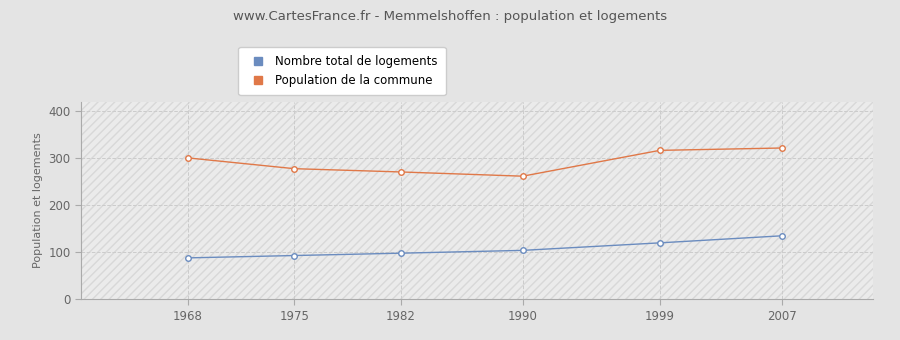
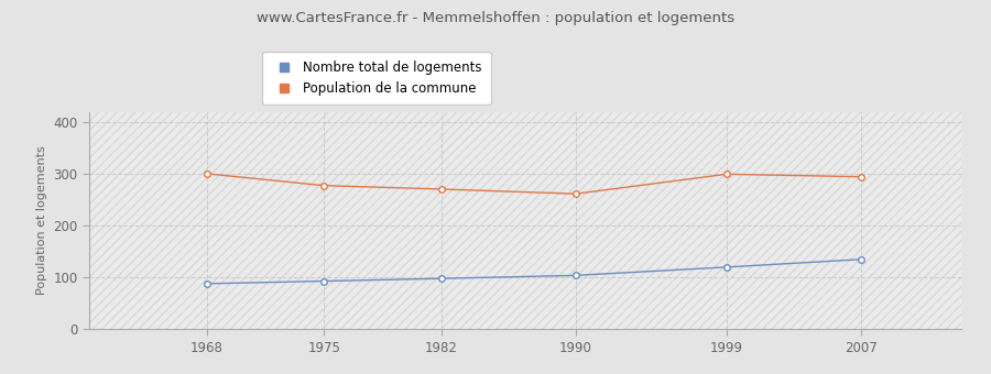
Population de la commune/1999: 317 -> 300
Population de la commune/2007: 322 -> 295
